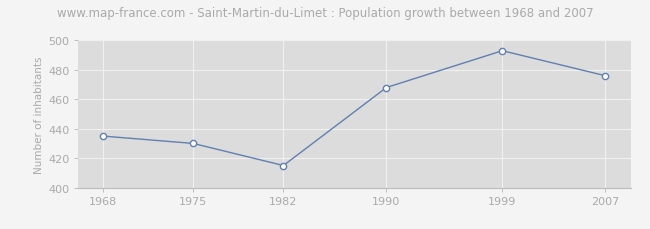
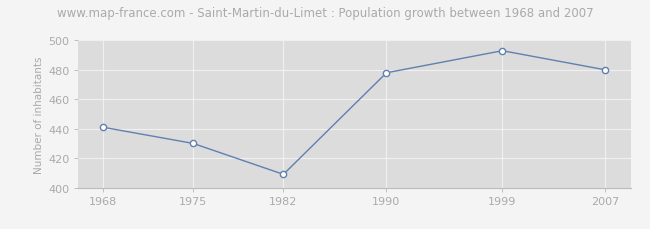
1968: 435 -> 441
1982: 415 -> 409
1990: 468 -> 478
2007: 476 -> 480
